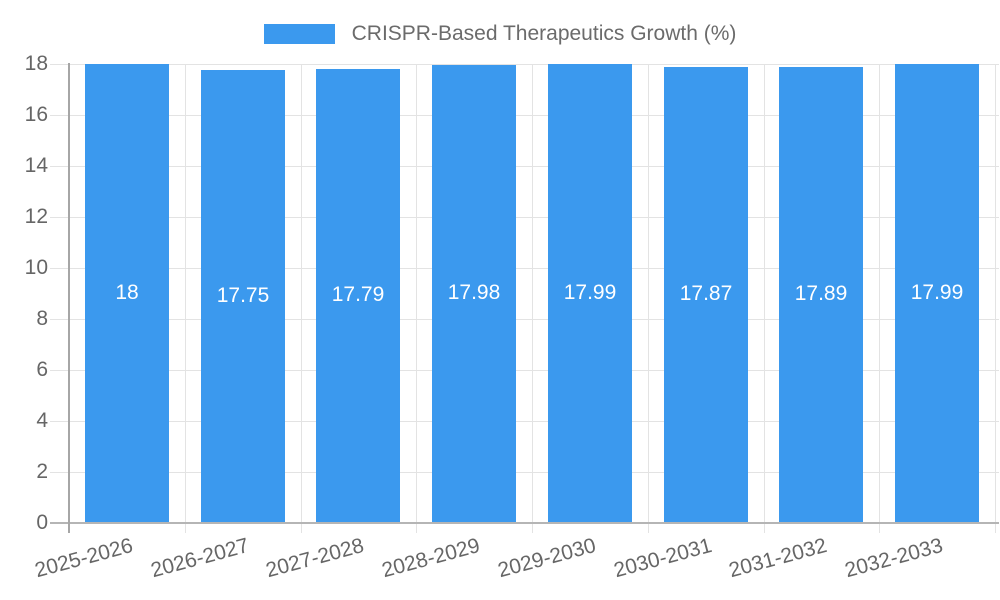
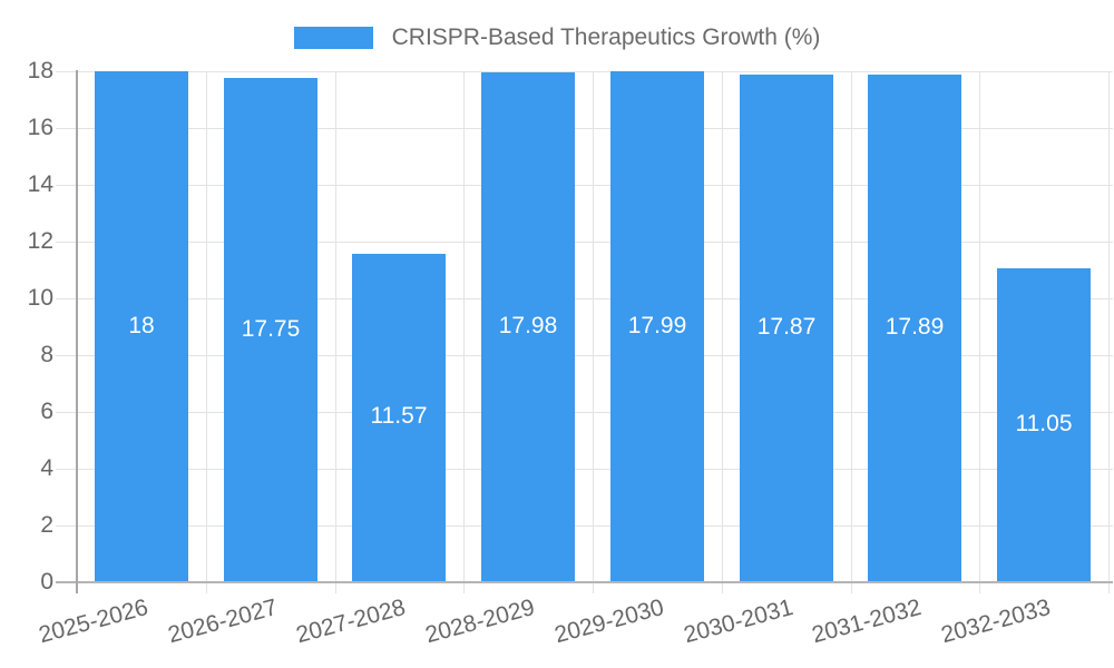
2027-2028: 17.79 -> 11.57
2032-2033: 17.99 -> 11.05
